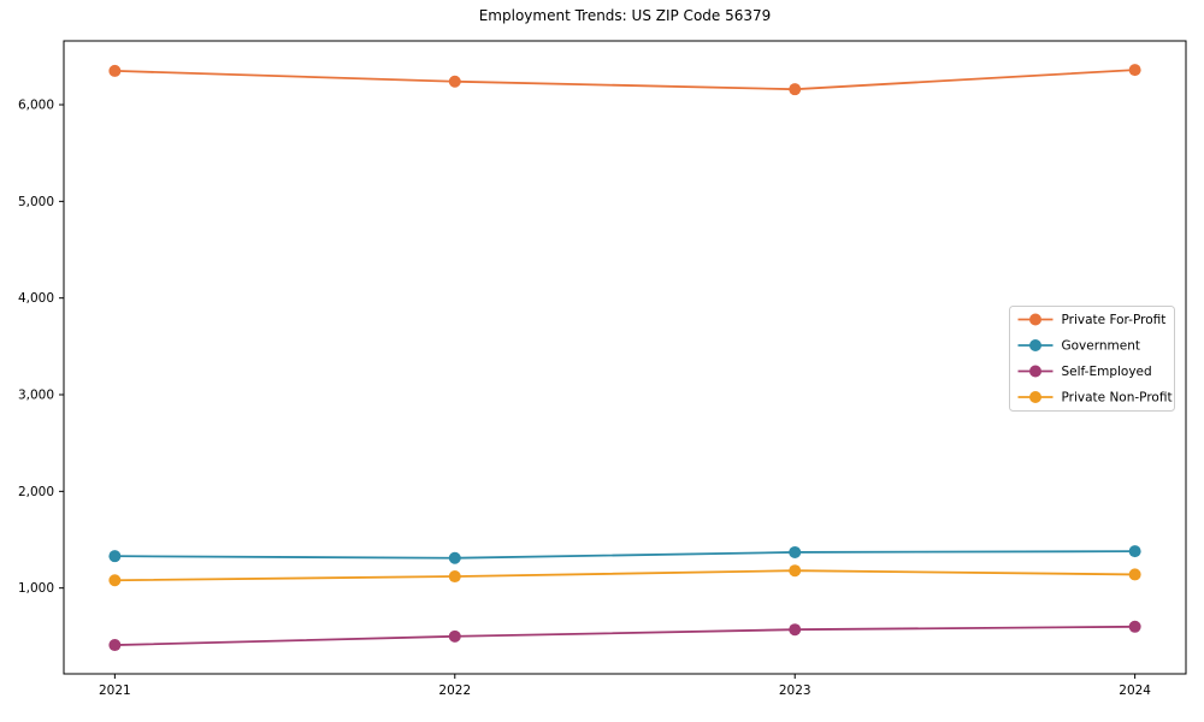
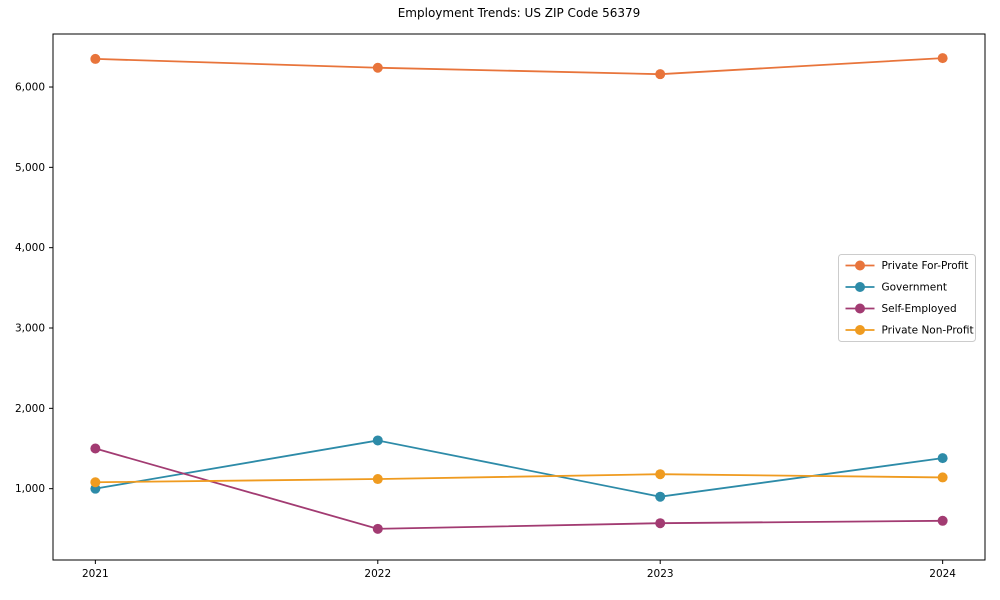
Government/2021: 1300 -> 1000
Self-Employed/2021: 400 -> 1500
Government/2022: 1300 -> 1600
Government/2023: 1400 -> 900
